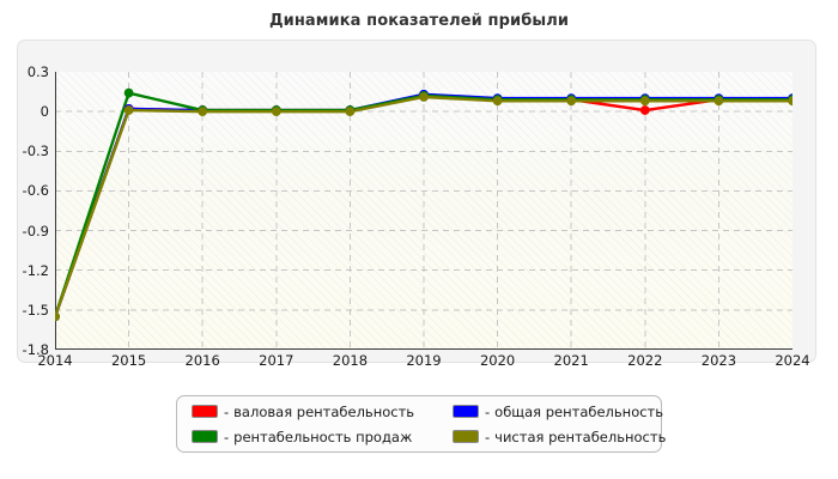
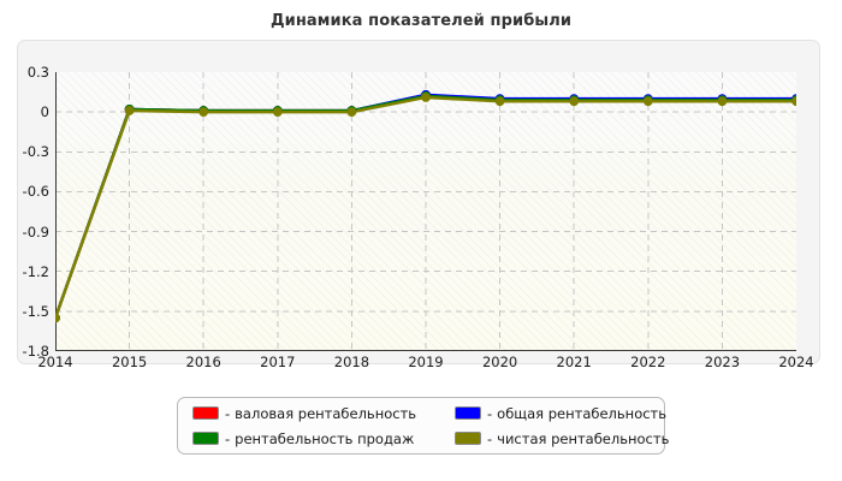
рентабельность продаж/2015: 0.14 -> 0.02
валовая рентабельность/2022: 0.01 -> 0.09
